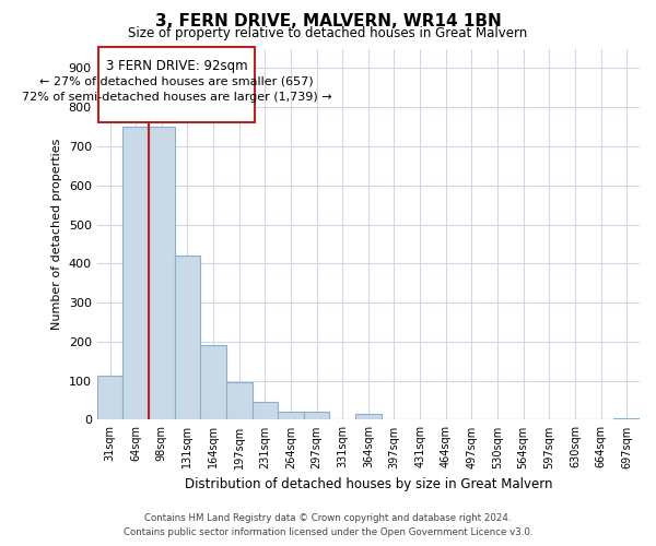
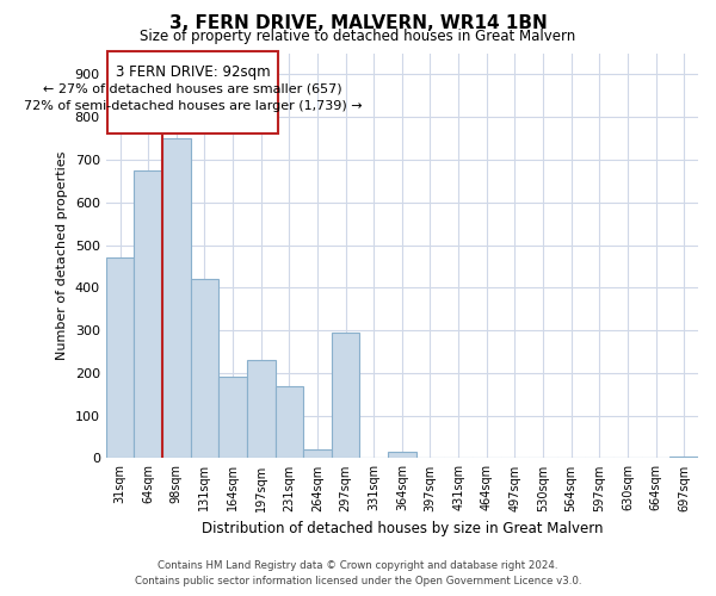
31sqm: 113 -> 470
64sqm: 750 -> 675
197sqm: 95 -> 230
231sqm: 47 -> 170
297sqm: 22 -> 295
